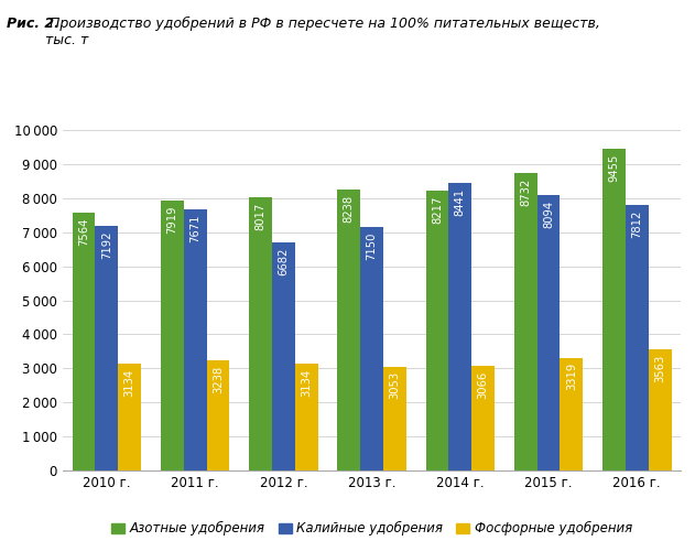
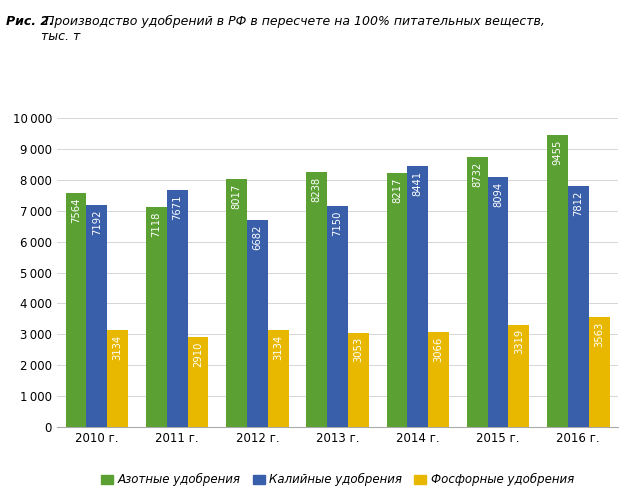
Азотные удобрения/2011 г.: 7919 -> 7118
Фосфорные удобрения/2011 г.: 3238 -> 2910
